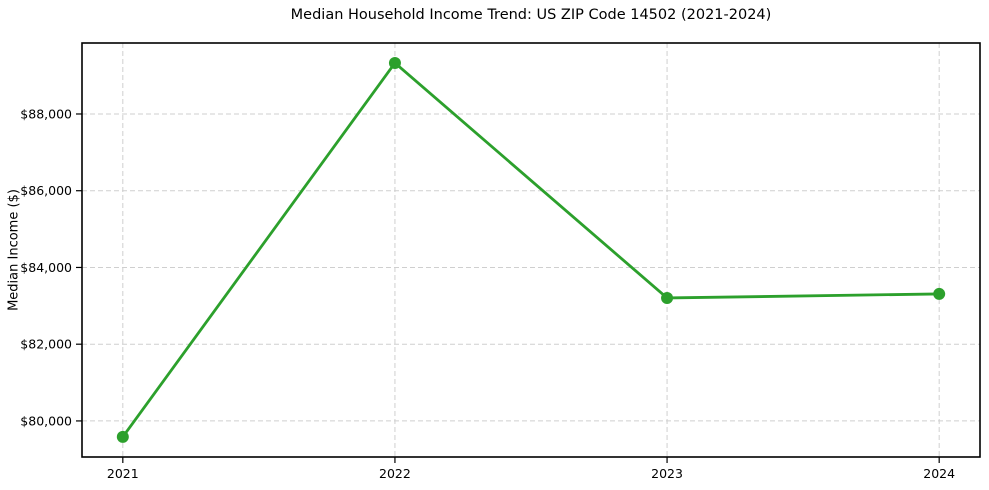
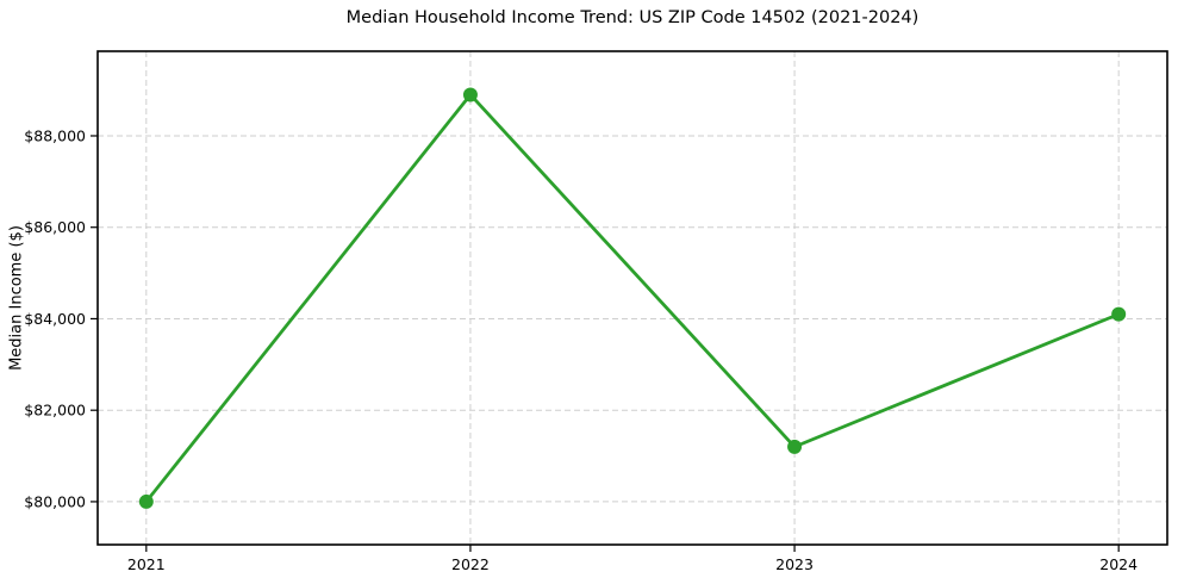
2021: $79600 -> $80000
2022: $89300 -> $88900
2023: $83200 -> $81200
2024: $83300 -> $84100
